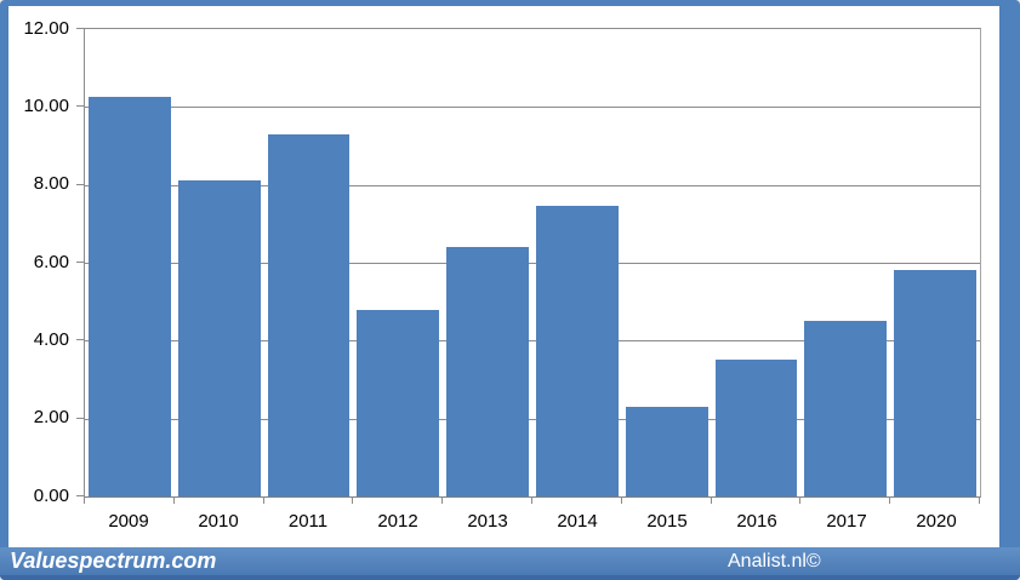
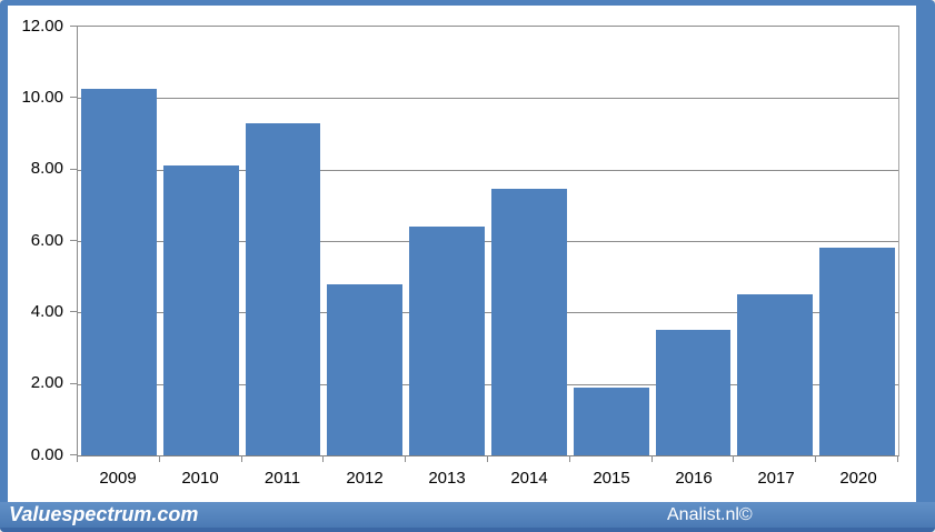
2015: 2.3 -> 1.9
